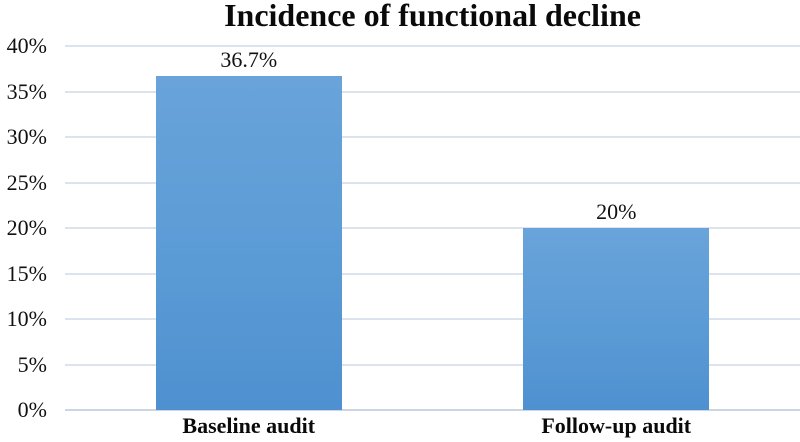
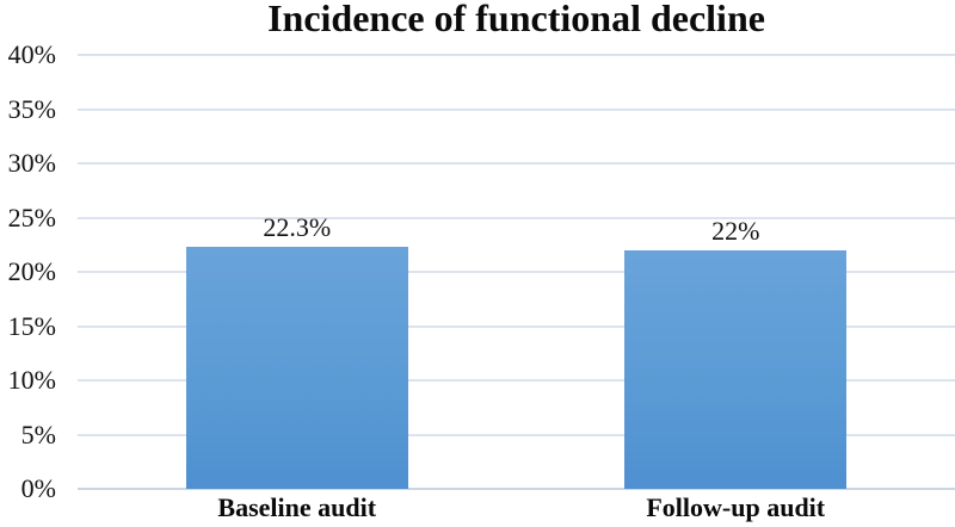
Baseline audit: 36.7% -> 22.3%
Follow-up audit: 20% -> 22%
